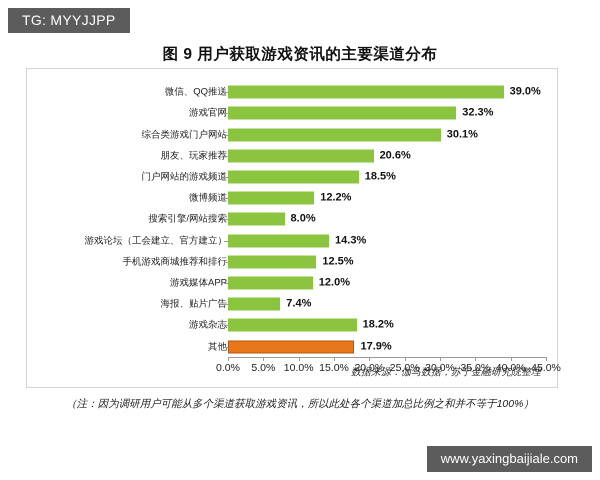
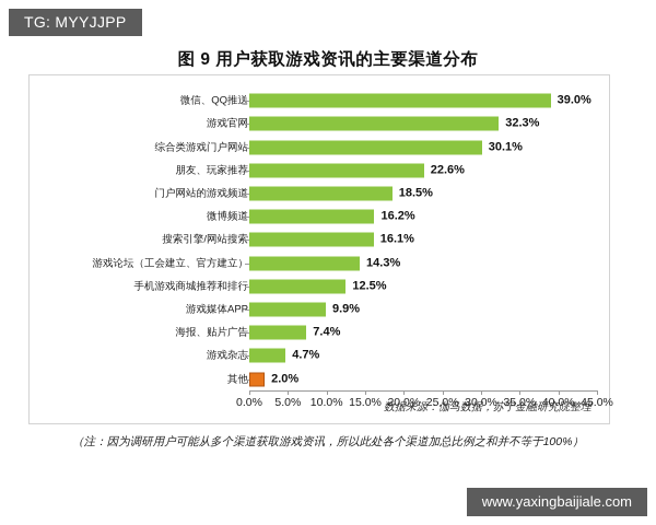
朋友、玩家推荐: 20.6% -> 22.6%
微博频道: 12.2% -> 16.2%
搜索引擎/网站搜索: 8.0% -> 16.1%
游戏媒体APP: 12.0% -> 9.9%
游戏杂志: 18.2% -> 4.7%
其他: 17.9% -> 2.0%
